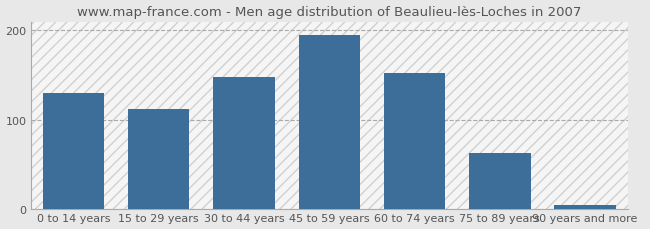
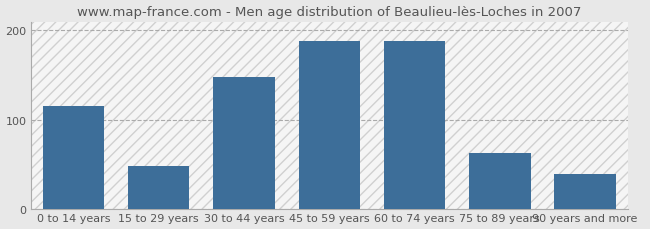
0 to 14 years: 130 -> 116
15 to 29 years: 112 -> 48
45 to 59 years: 195 -> 188
60 to 74 years: 152 -> 188
90 years and more: 5 -> 40
